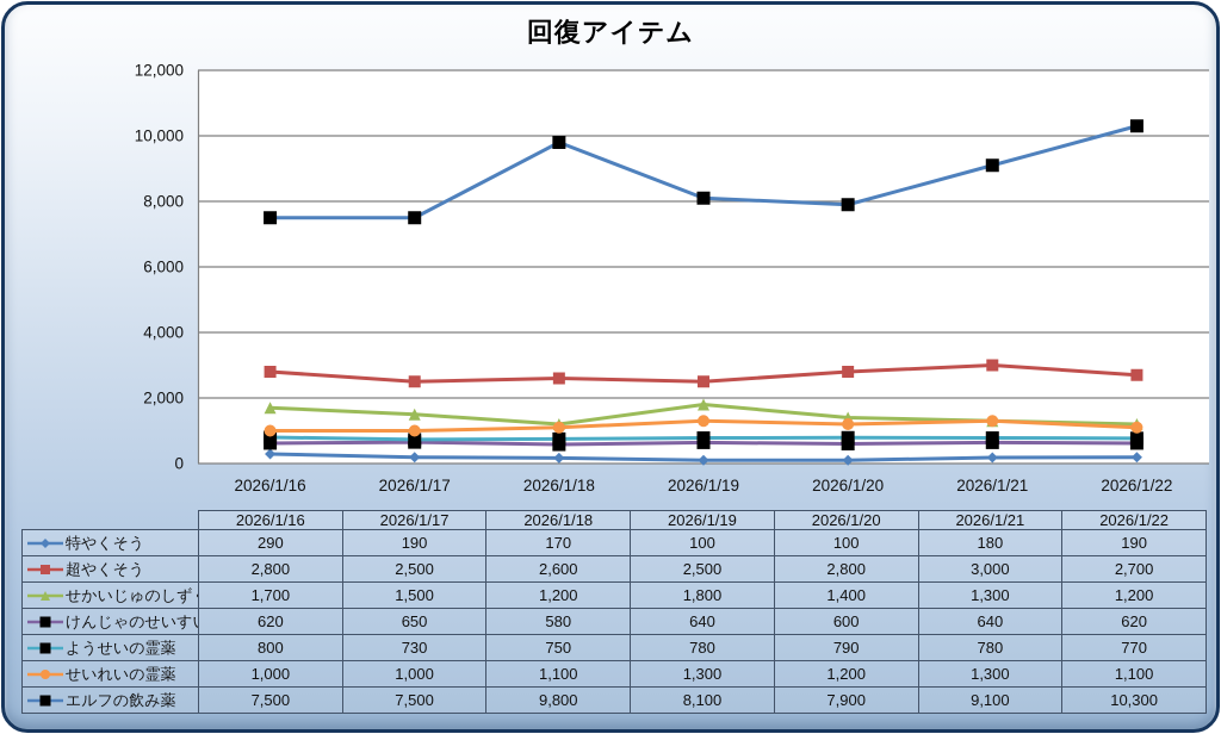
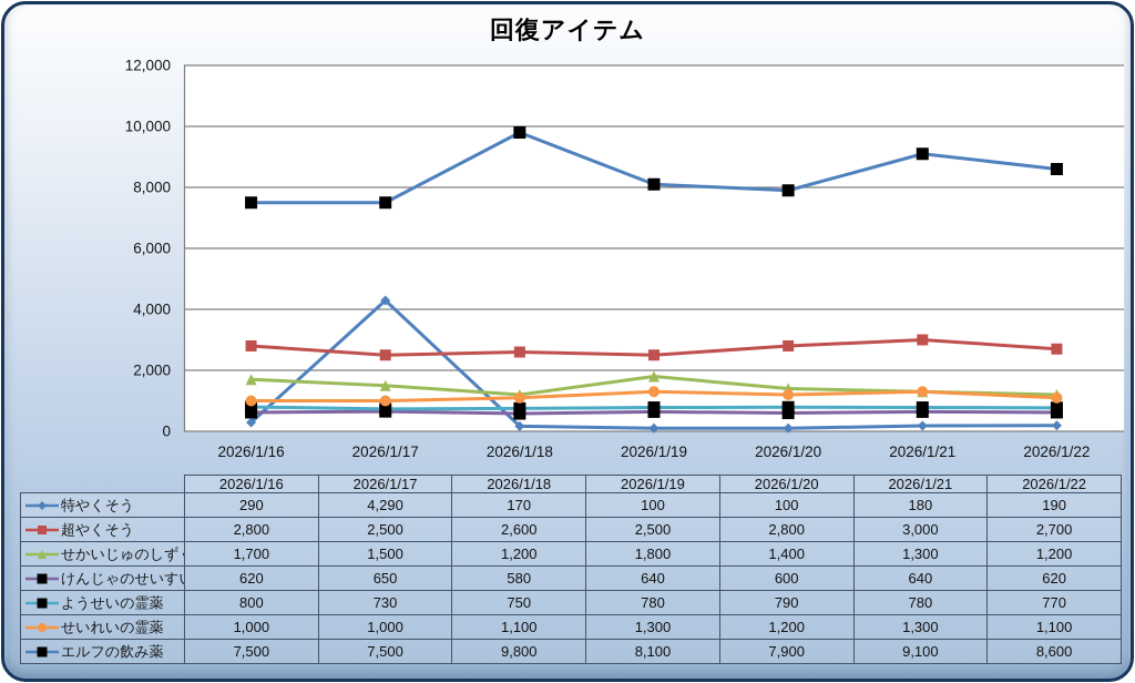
特やくそう/2026/1/17: 190 -> 4,290
エルフの飲み薬/2026/1/22: 10,300 -> 8,600
